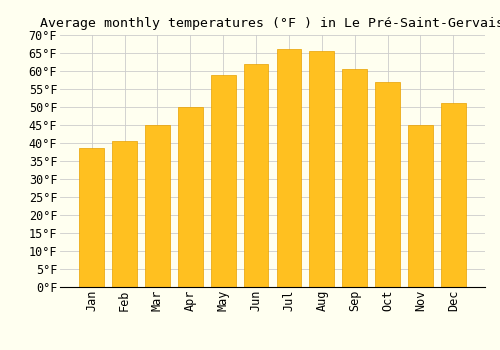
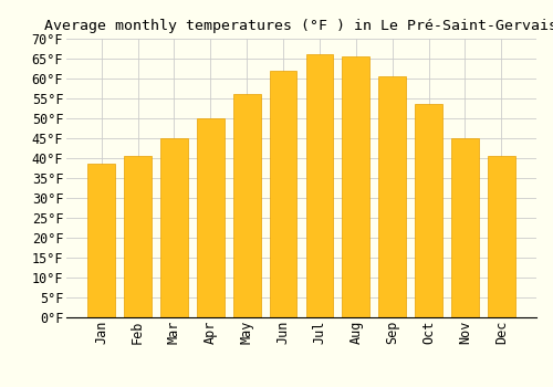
May: 59.0°F -> 56.0°F
Oct: 57.0°F -> 53.5°F
Dec: 51.0°F -> 40.5°F
